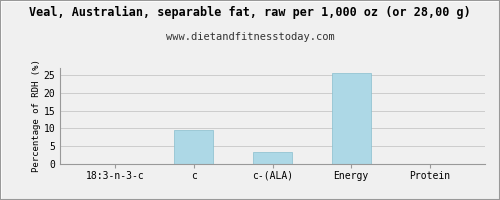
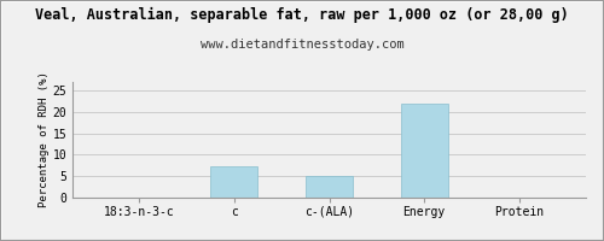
c: 9.5 -> 7.2
c-(ALA): 3.5 -> 5.1
Energy: 25.5 -> 22.0
